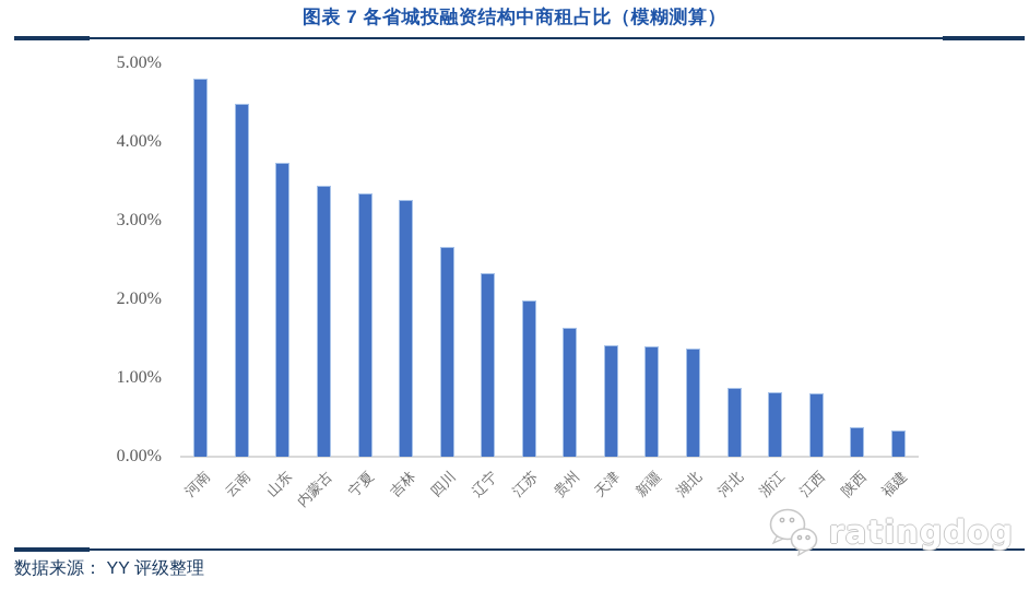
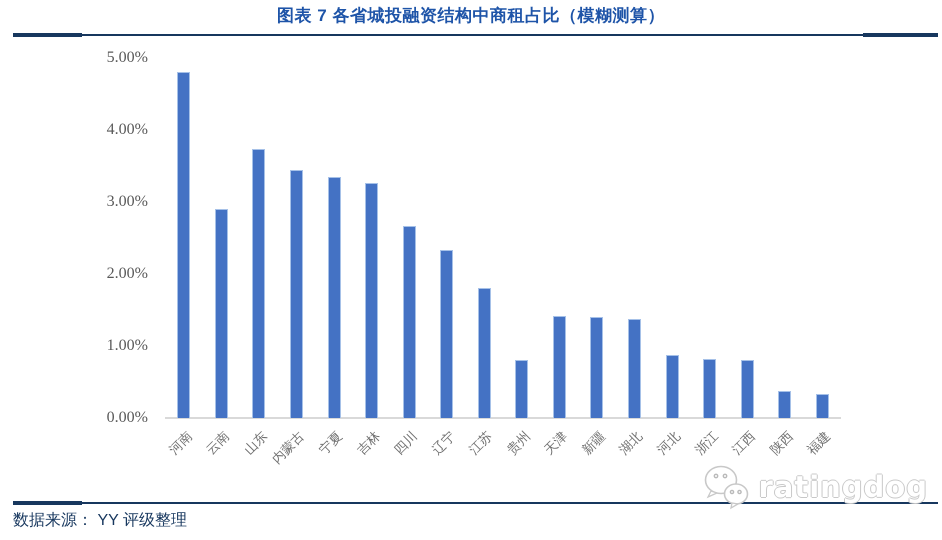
云南: 4.5% -> 2.9%
江苏: 2.0% -> 1.8%
贵州: 1.6% -> 0.8%
